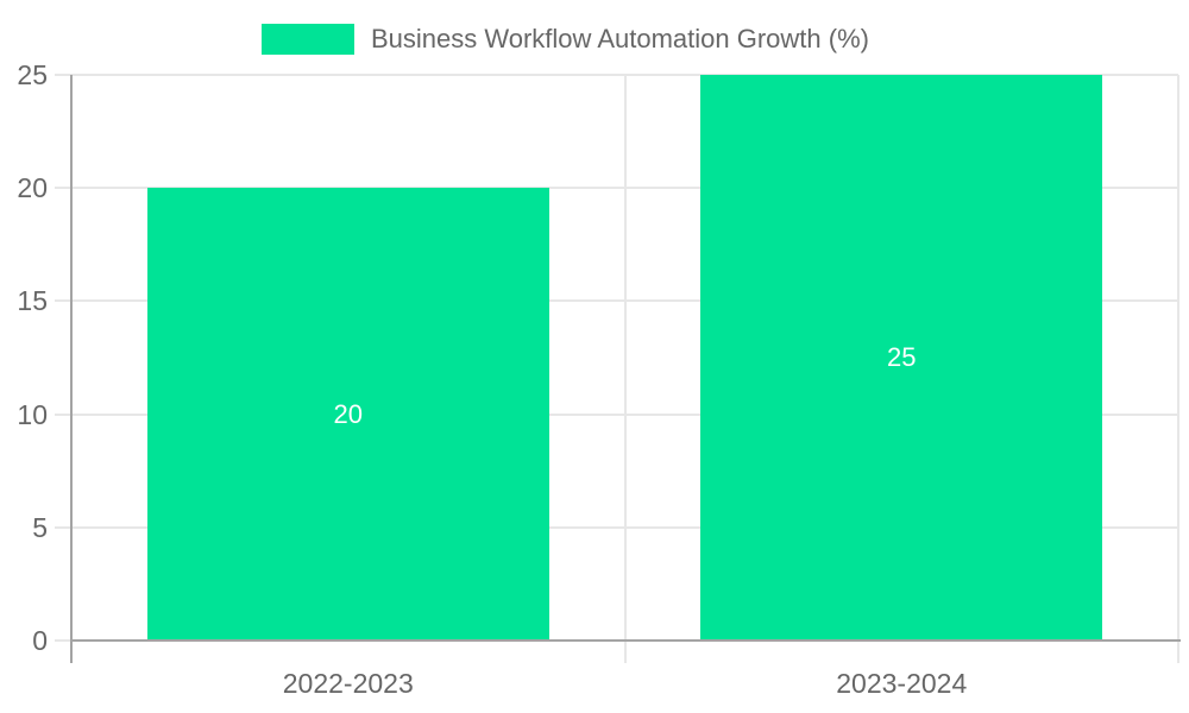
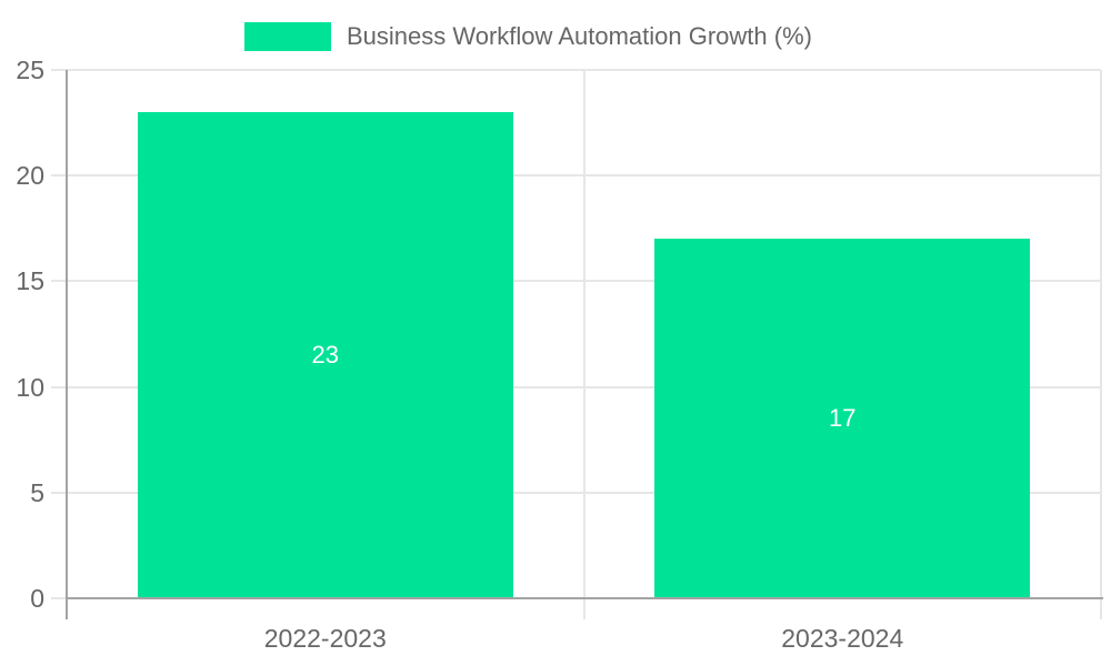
2022-2023: 20 -> 23
2023-2024: 25 -> 17
